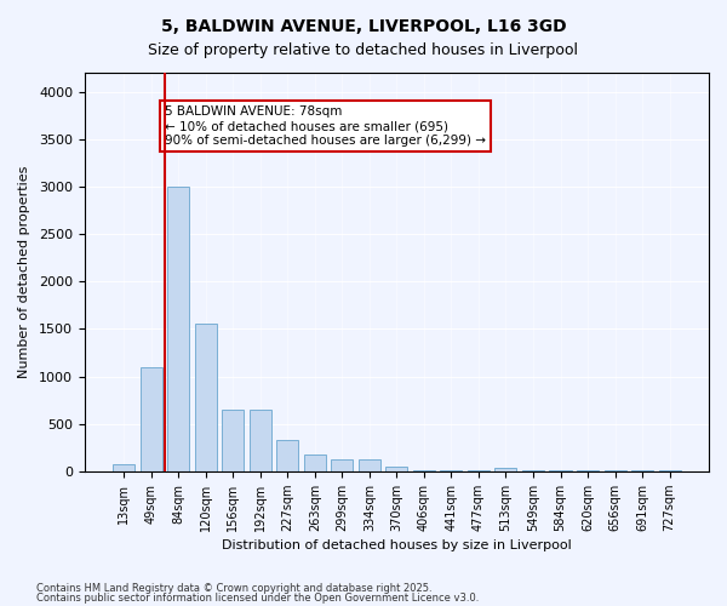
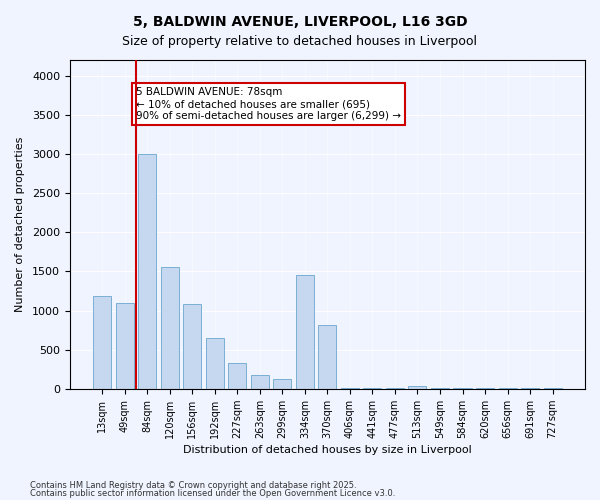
13sqm: 80 -> 1180
156sqm: 650 -> 1080
334sqm: 130 -> 1460
370sqm: 50 -> 820
